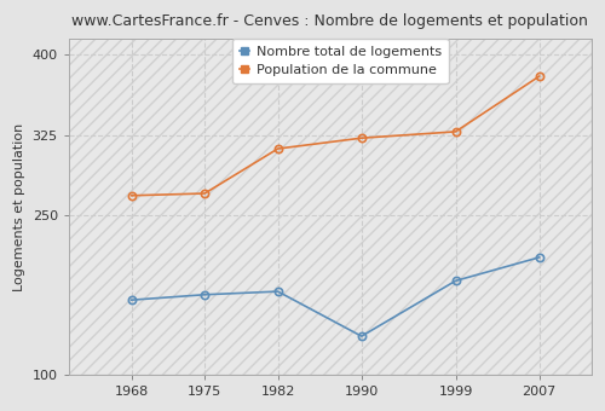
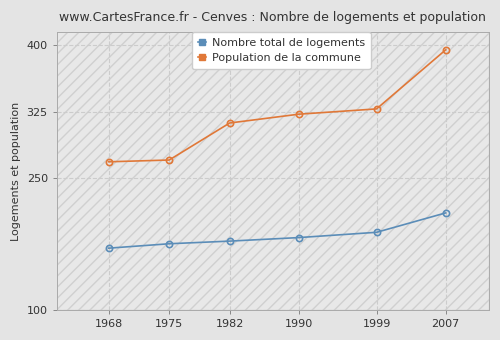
Nombre total de logements/1990: 136 -> 182
Population de la commune/2007: 380 -> 395
